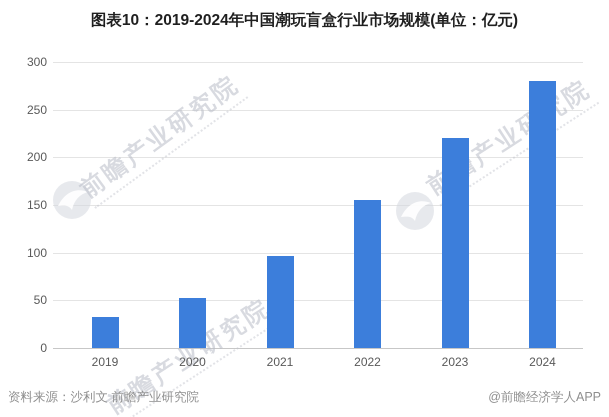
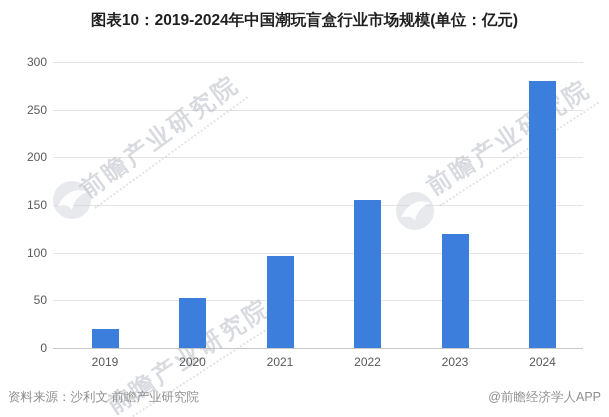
2019: 30 -> 20
2023: 220 -> 120
